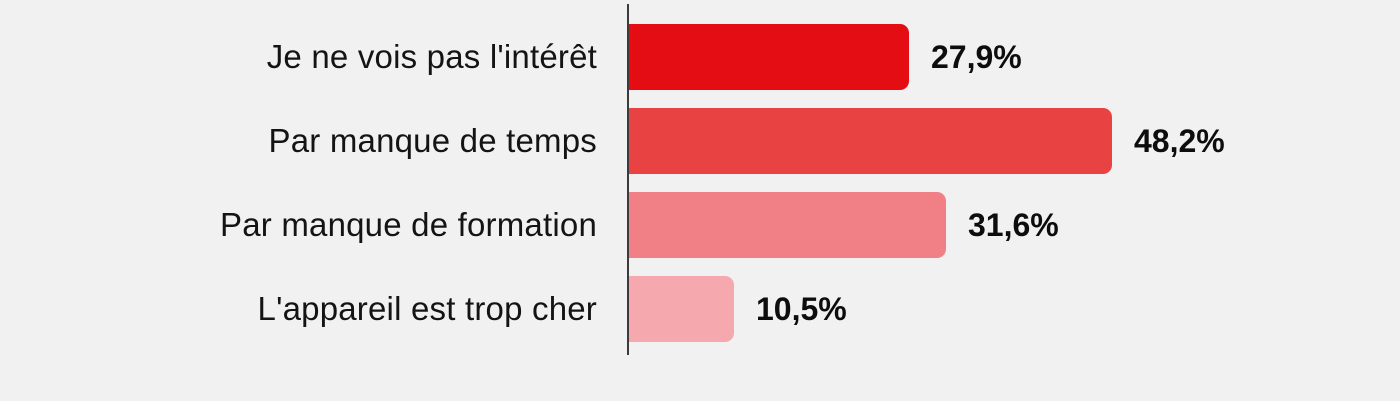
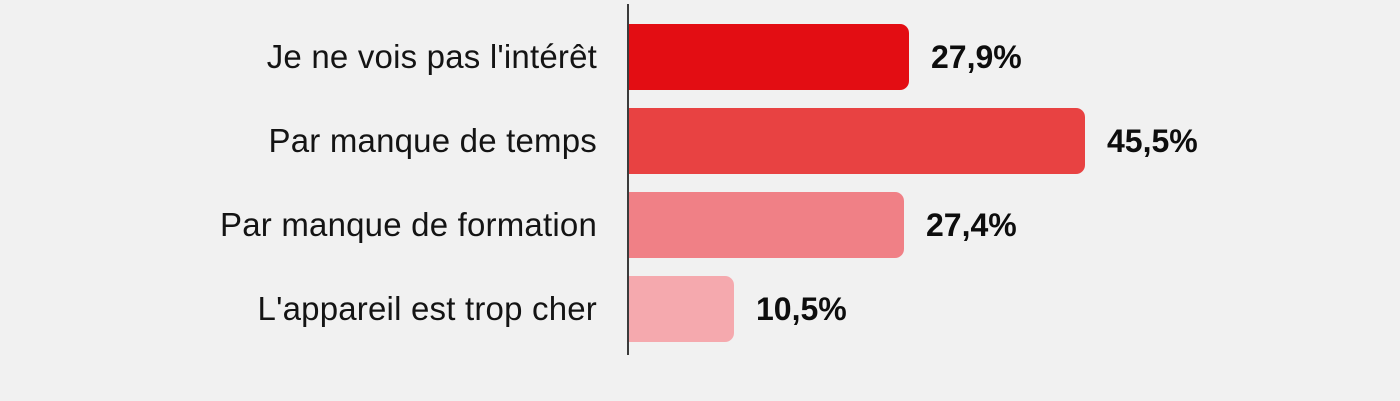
Par manque de temps: 48,2% -> 45,5%
Par manque de formation: 31,6% -> 27,4%
